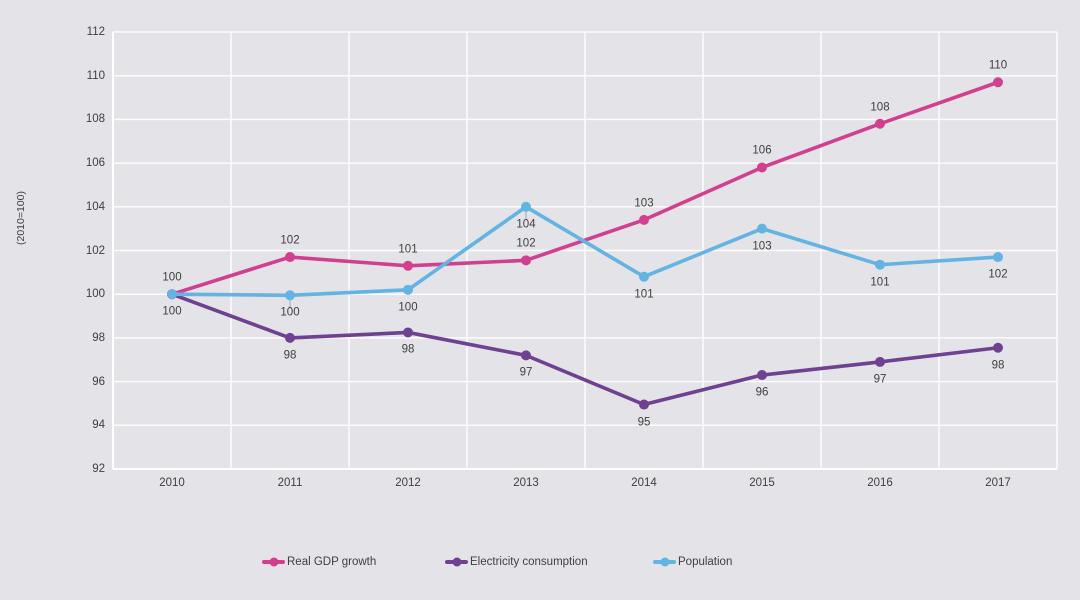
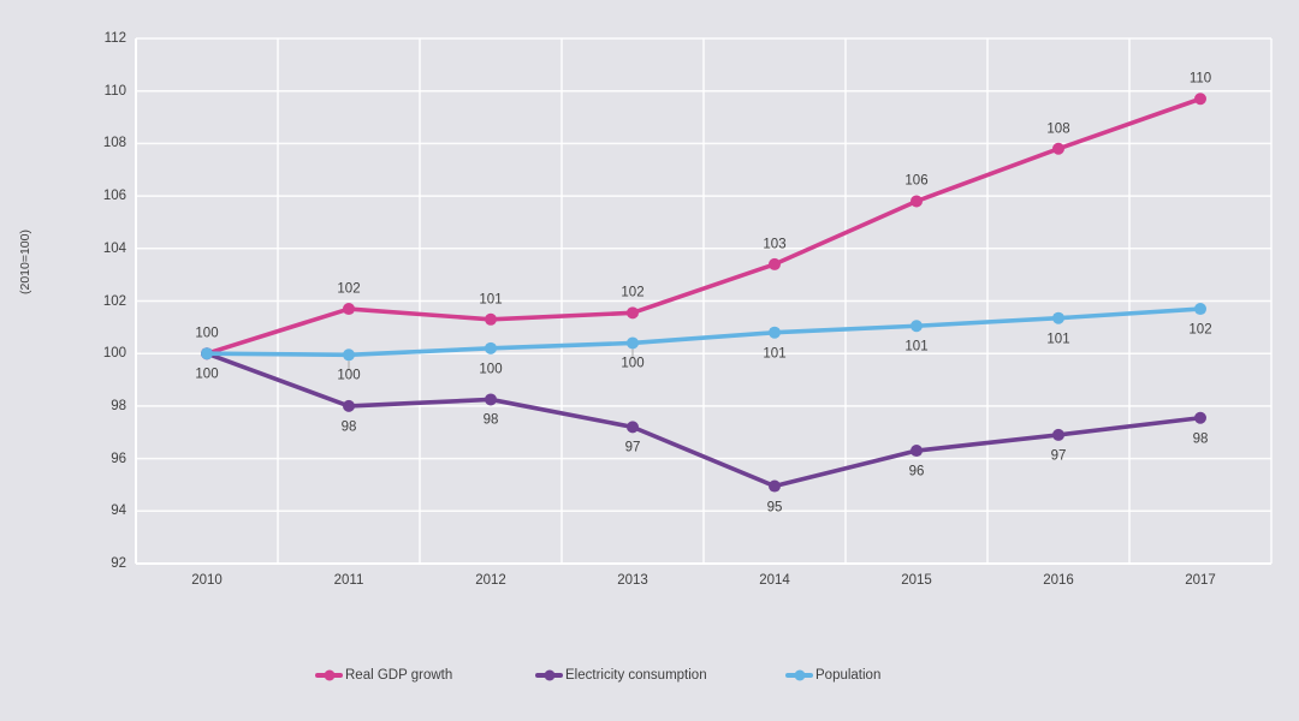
Population/2013: 104 -> 100
Population/2015: 103 -> 101
